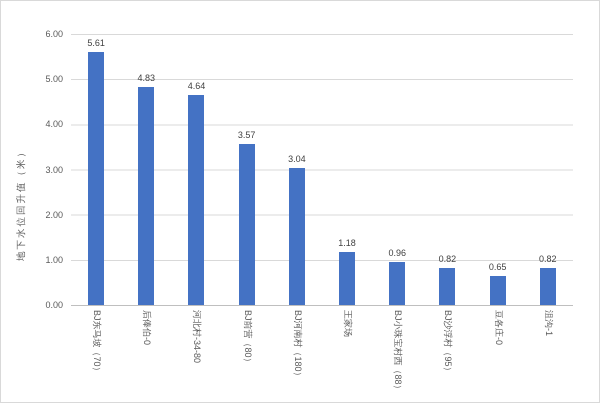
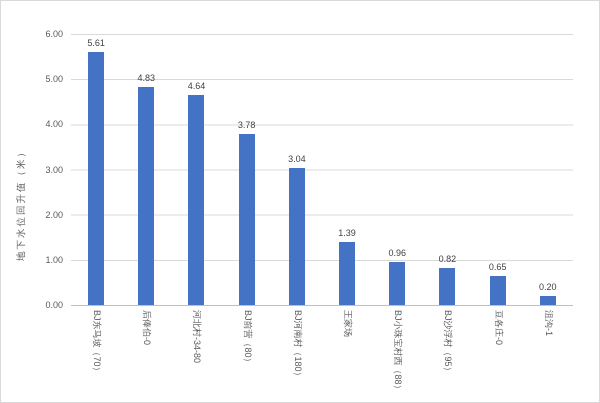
BJ前营（80）: 3.57 -> 3.78
王家场: 1.18 -> 1.39
沮沟-1: 0.82 -> 0.20
